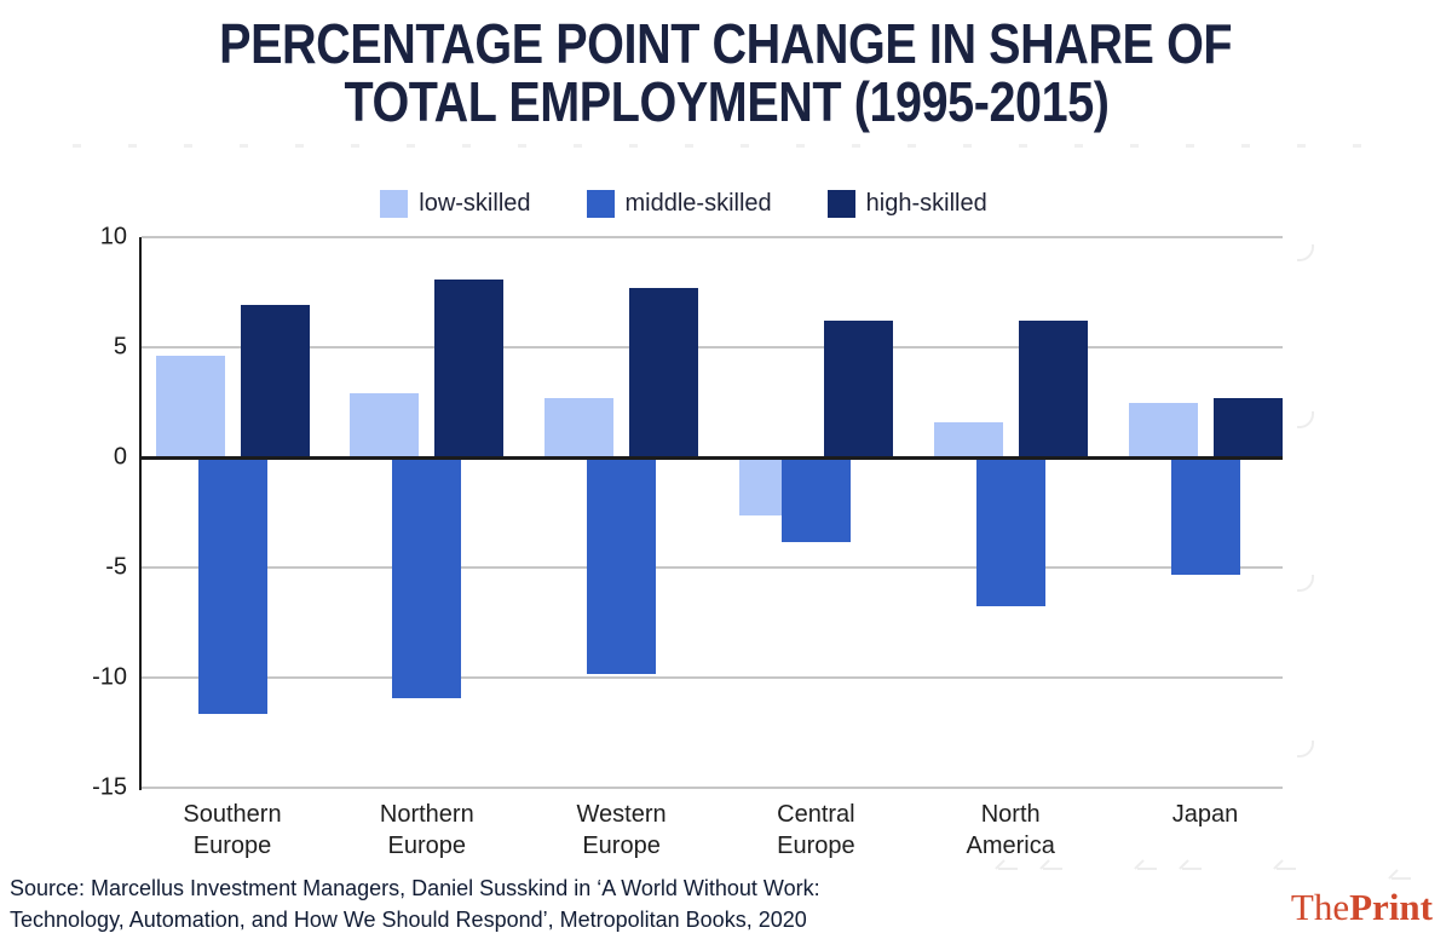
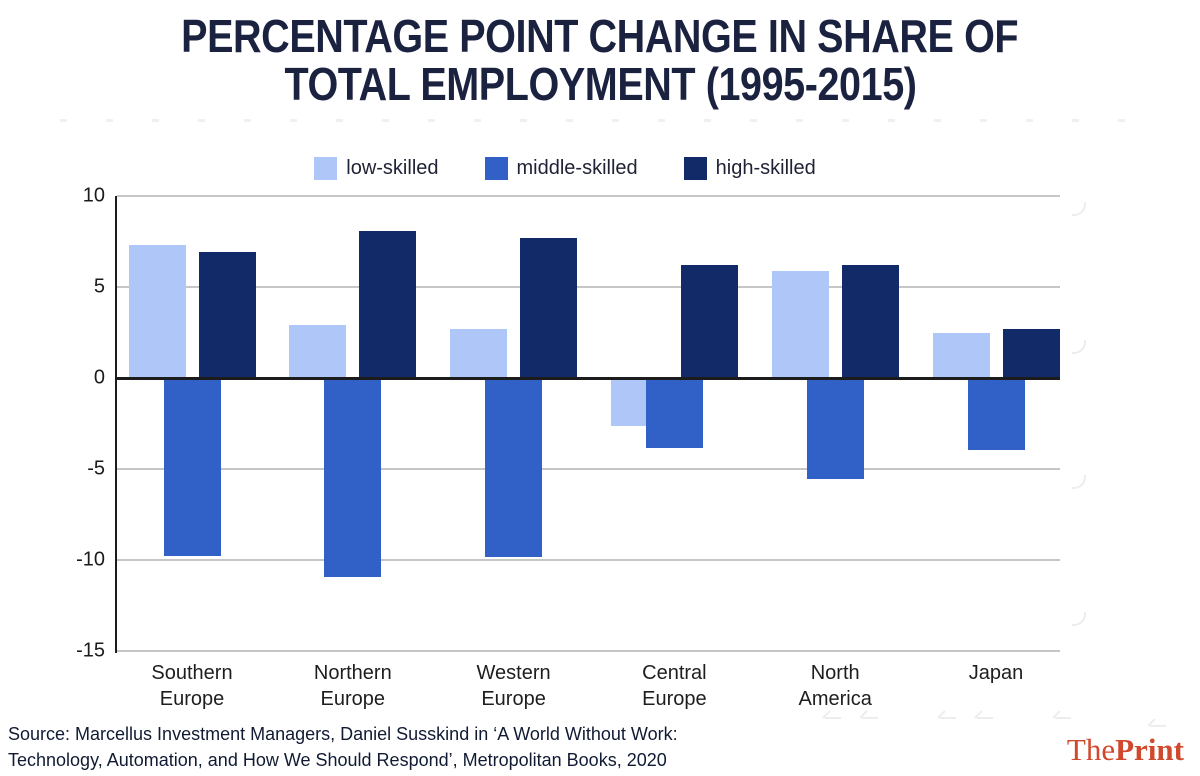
low-skilled/Southern Europe: 4.6 -> 7.3
middle-skilled/Southern Europe: -11.6 -> -9.7
low-skilled/North America: 1.6 -> 5.9
middle-skilled/North America: -6.7 -> -5.5
middle-skilled/Japan: -5.3 -> -3.9
